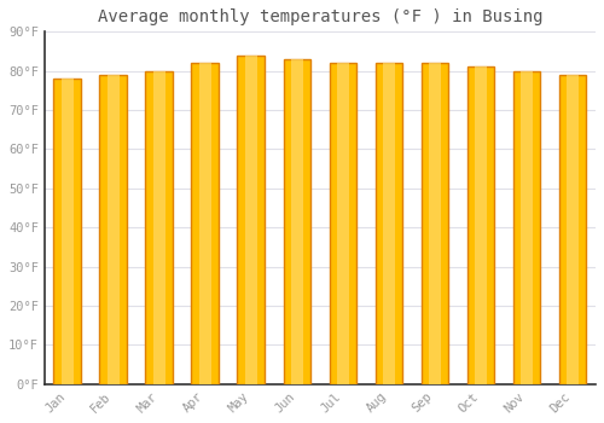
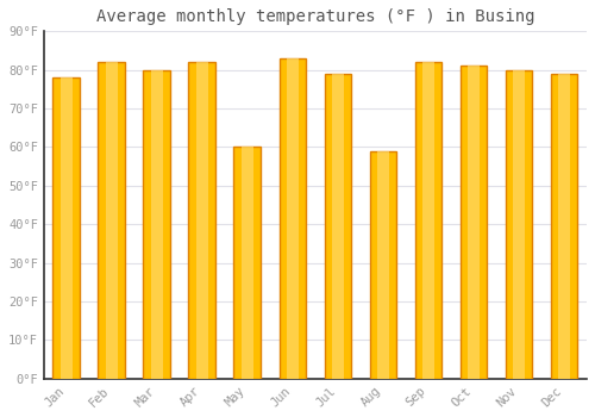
Feb: 79°F -> 82°F
May: 84°F -> 60°F
Jul: 82°F -> 79°F
Aug: 82°F -> 59°F
